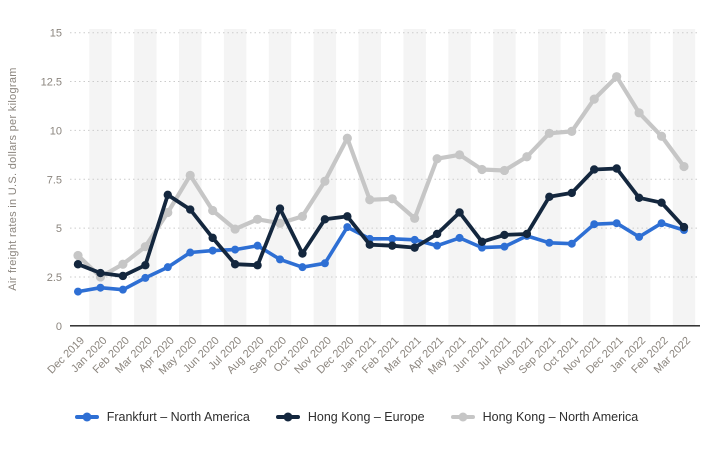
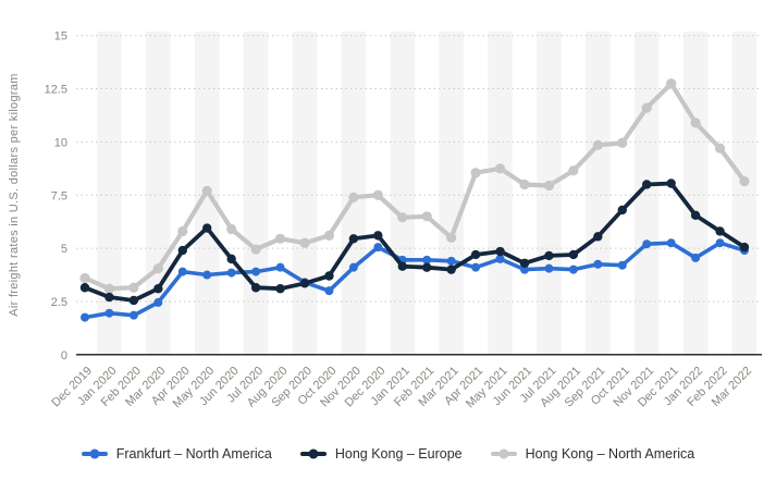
Hong Kong – North America/Jan 2020: 2.5 -> 3.1
Frankfurt – North America/Apr 2020: 3.0 -> 3.9
Hong Kong – Europe/Apr 2020: 6.7 -> 4.9
Hong Kong – Europe/Sep 2020: 6.0 -> 3.4
Frankfurt – North America/Nov 2020: 3.2 -> 4.1
Hong Kong – North America/Dec 2020: 9.6 -> 7.5
Hong Kong – Europe/May 2021: 5.8 -> 4.8
Frankfurt – North America/Aug 2021: 4.6 -> 4.0
Hong Kong – Europe/Sep 2021: 6.6 -> 5.5
Hong Kong – Europe/Feb 2022: 6.3 -> 5.8
